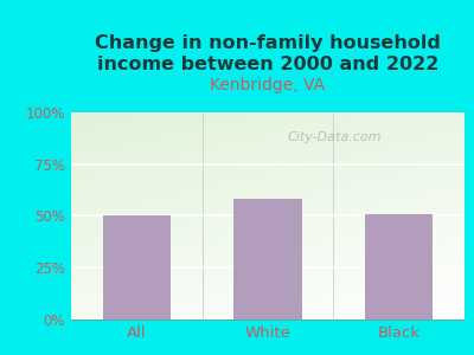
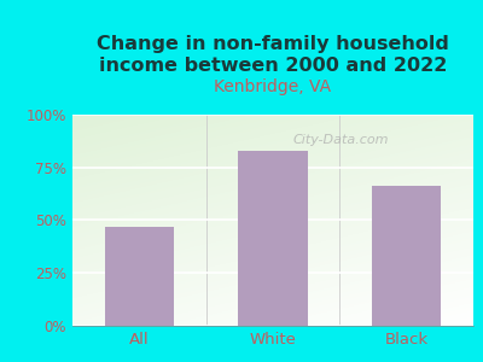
All: 50% -> 47%
White: 58% -> 83%
Black: 51% -> 66%
